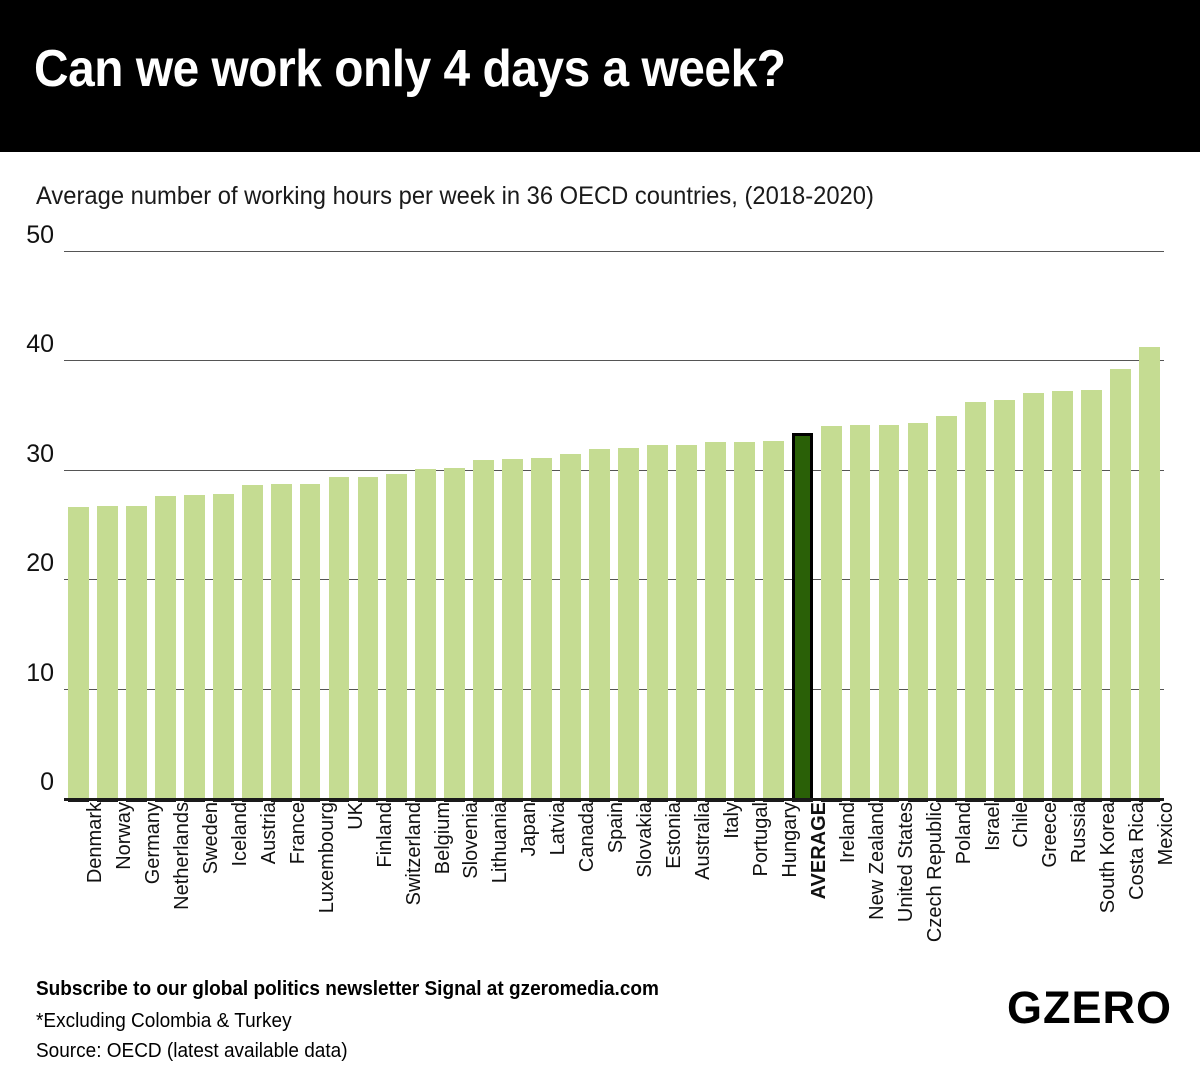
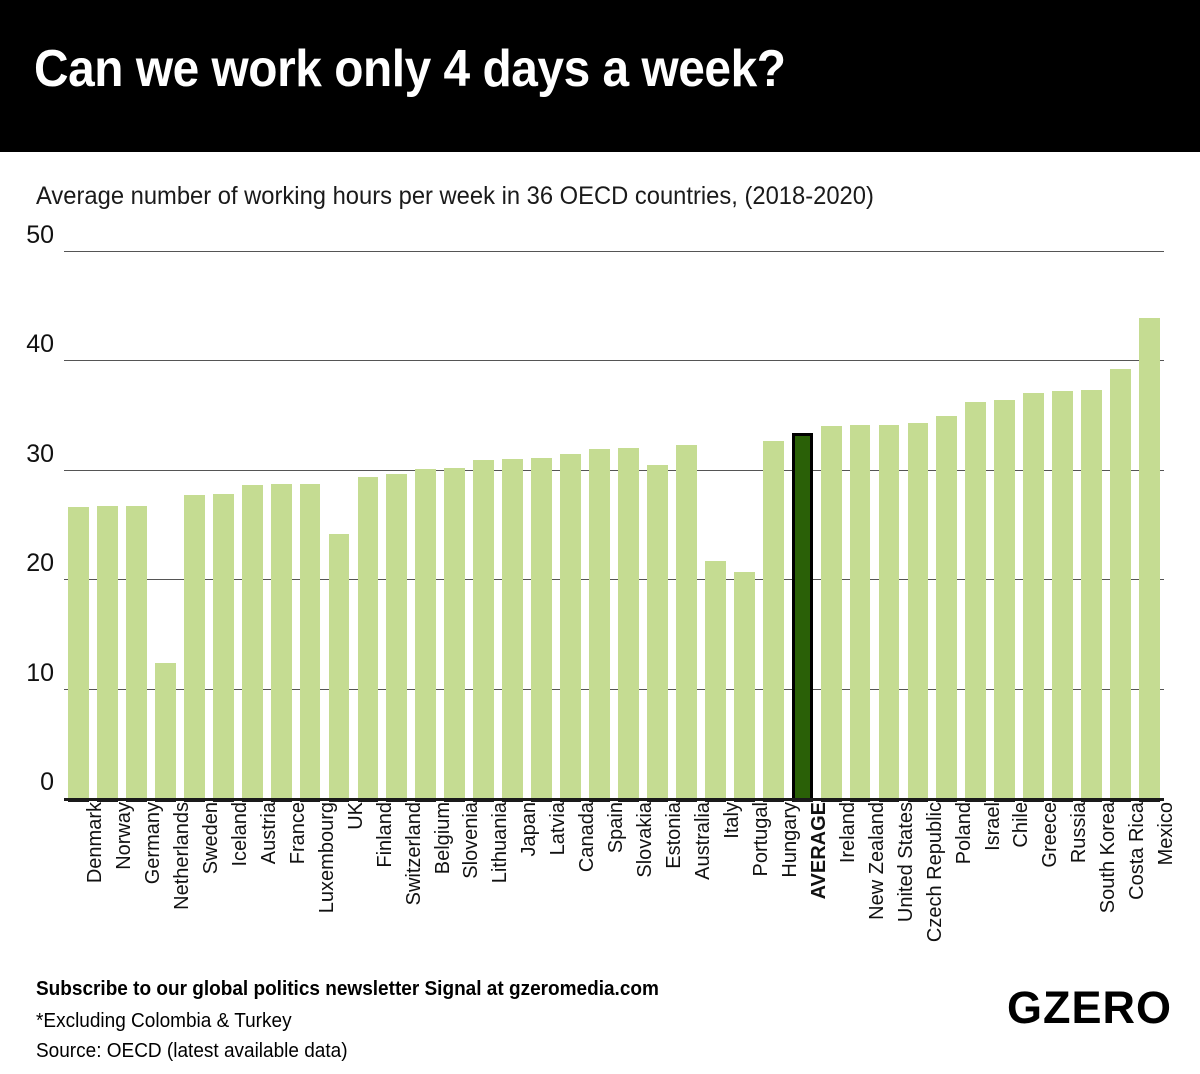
Netherlands: 27.6 -> 12.3
UK: 29.3 -> 24.1
Estonia: 32.3 -> 30.4
Italy: 32.5 -> 21.7
Portugal: 32.5 -> 20.7
Mexico: 41.2 -> 43.9
